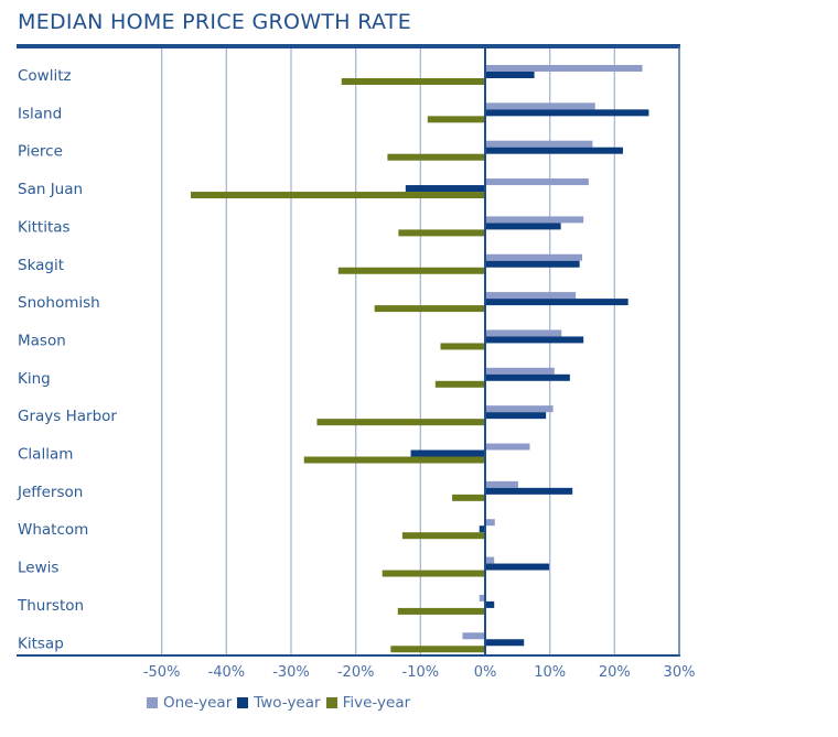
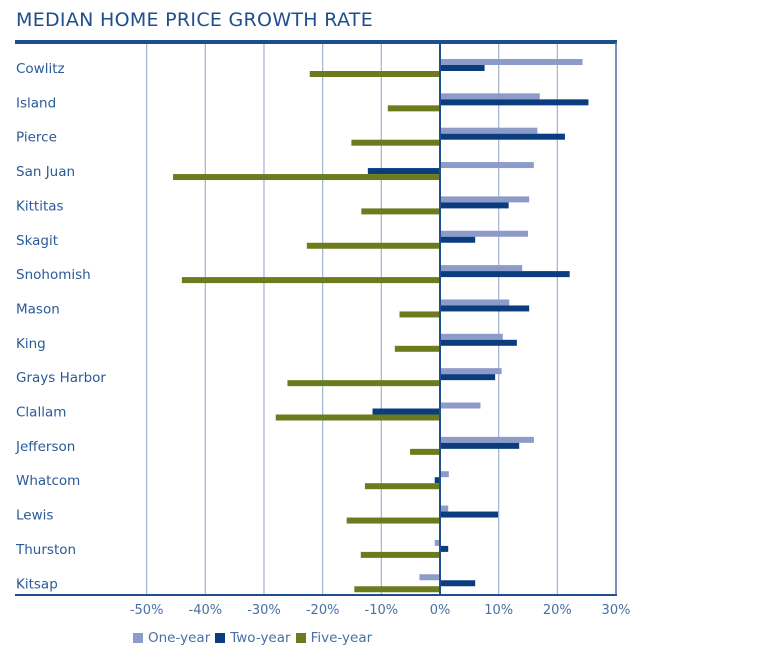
Two-year/Skagit: 15% -> 6%
Five-year/Snohomish: -17% -> -44%
One-year/Jefferson: 5% -> 16%
